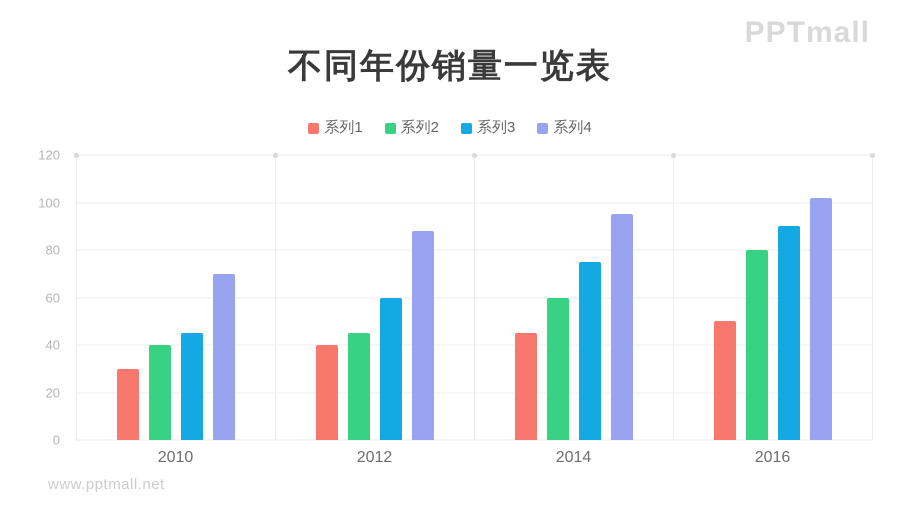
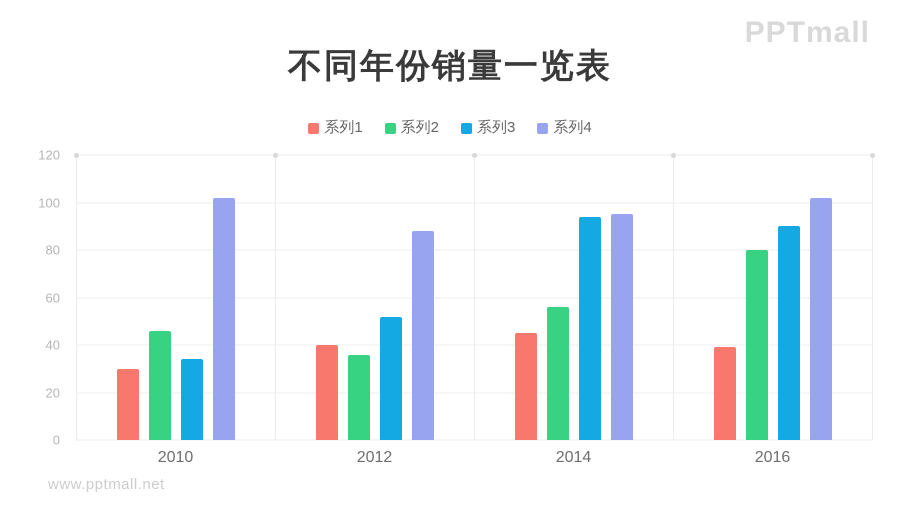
系列2/2010: 40 -> 46
系列3/2010: 45 -> 34
系列4/2010: 70 -> 102
系列2/2012: 45 -> 36
系列3/2012: 60 -> 52
系列2/2014: 60 -> 56
系列3/2014: 75 -> 94
系列1/2016: 50 -> 39
